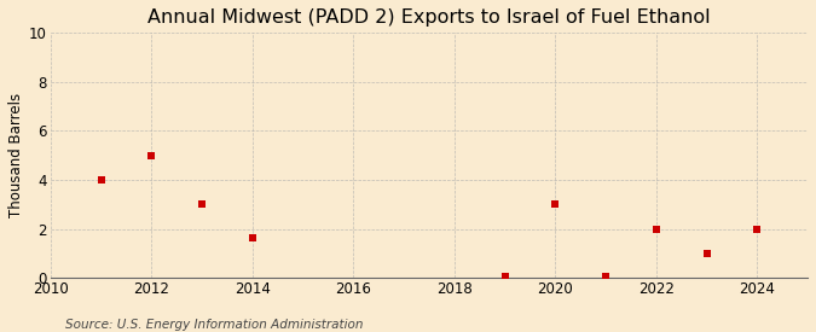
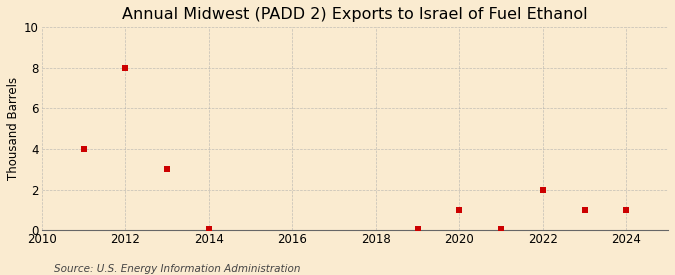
2012: 5.00 -> 8.00
2014: 1.65 -> 0.05
2020: 3.00 -> 1.00
2024: 2.00 -> 1.00
